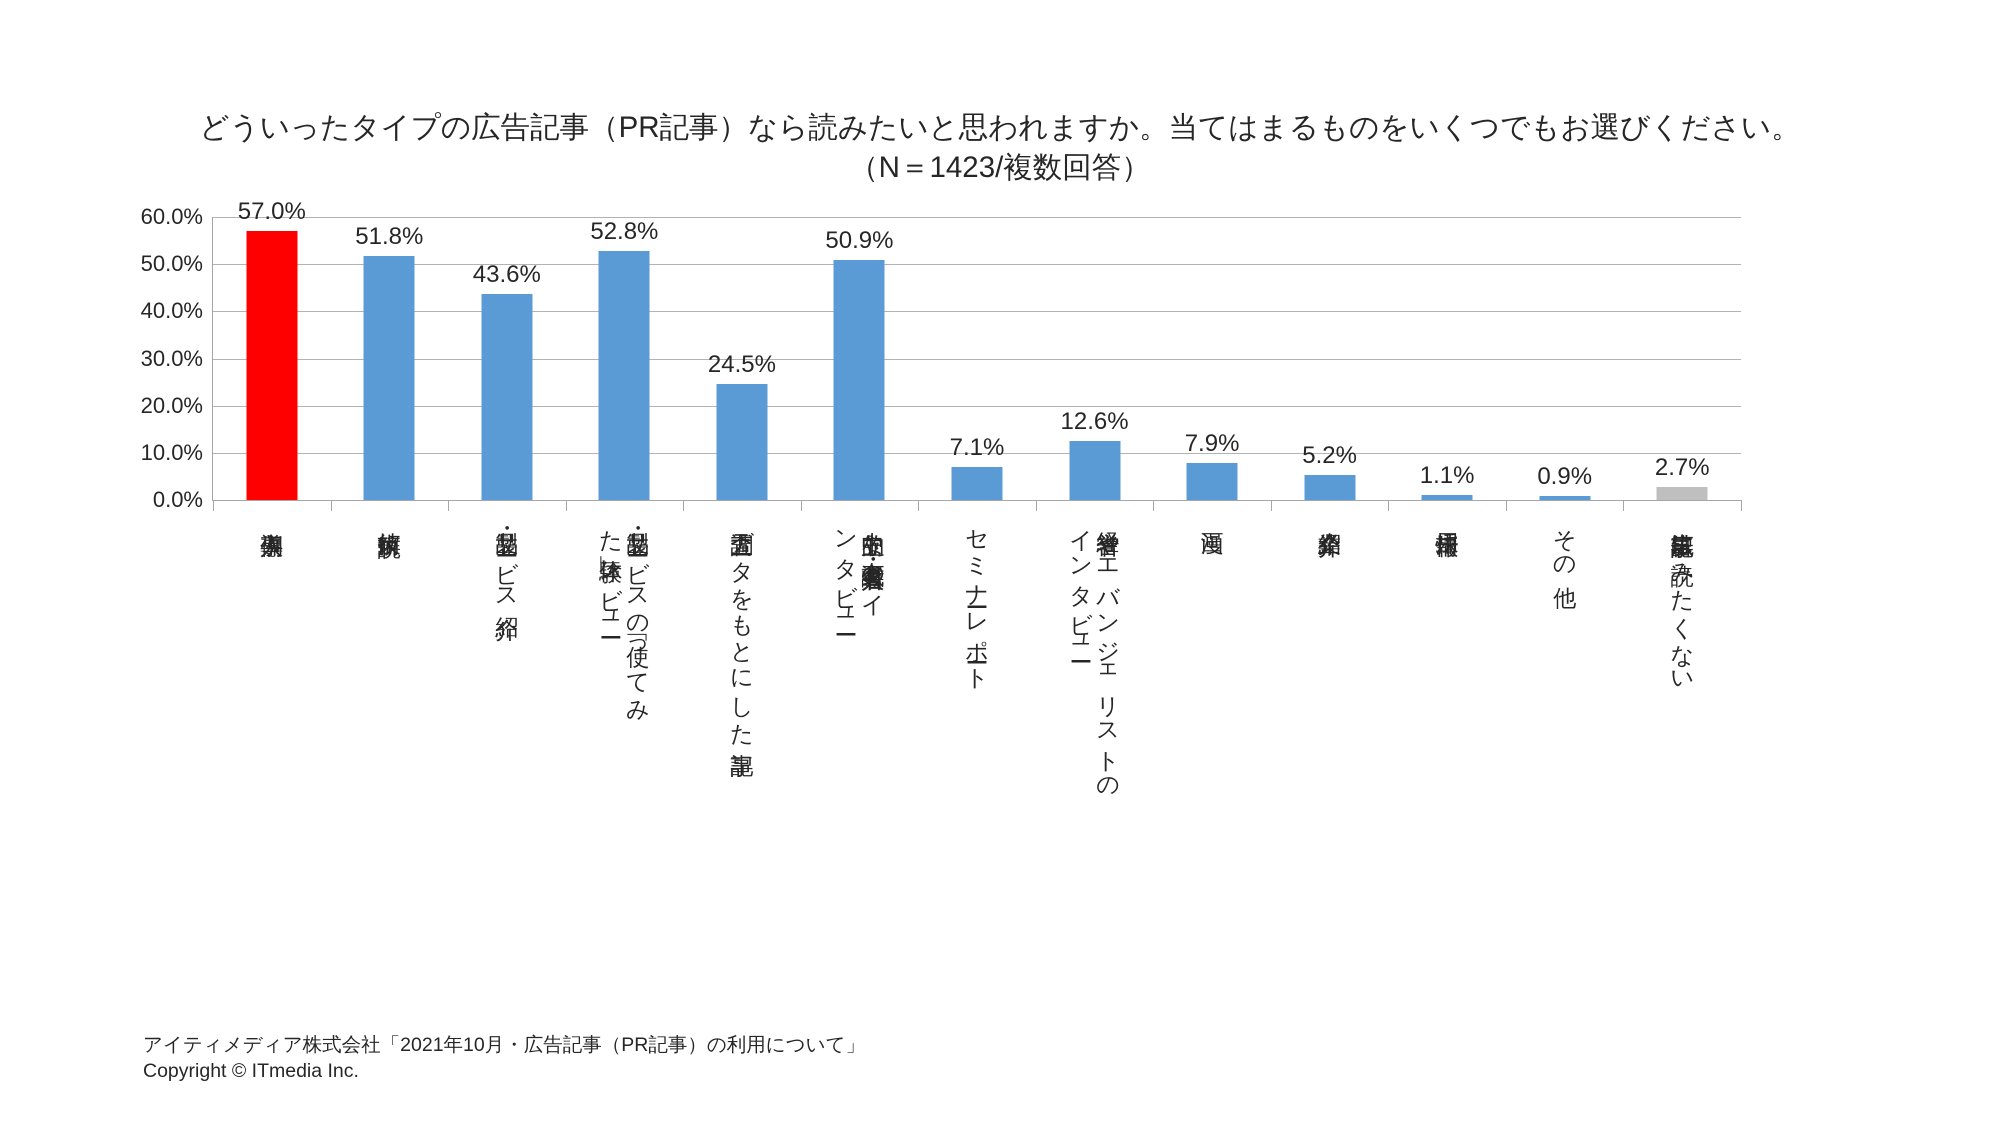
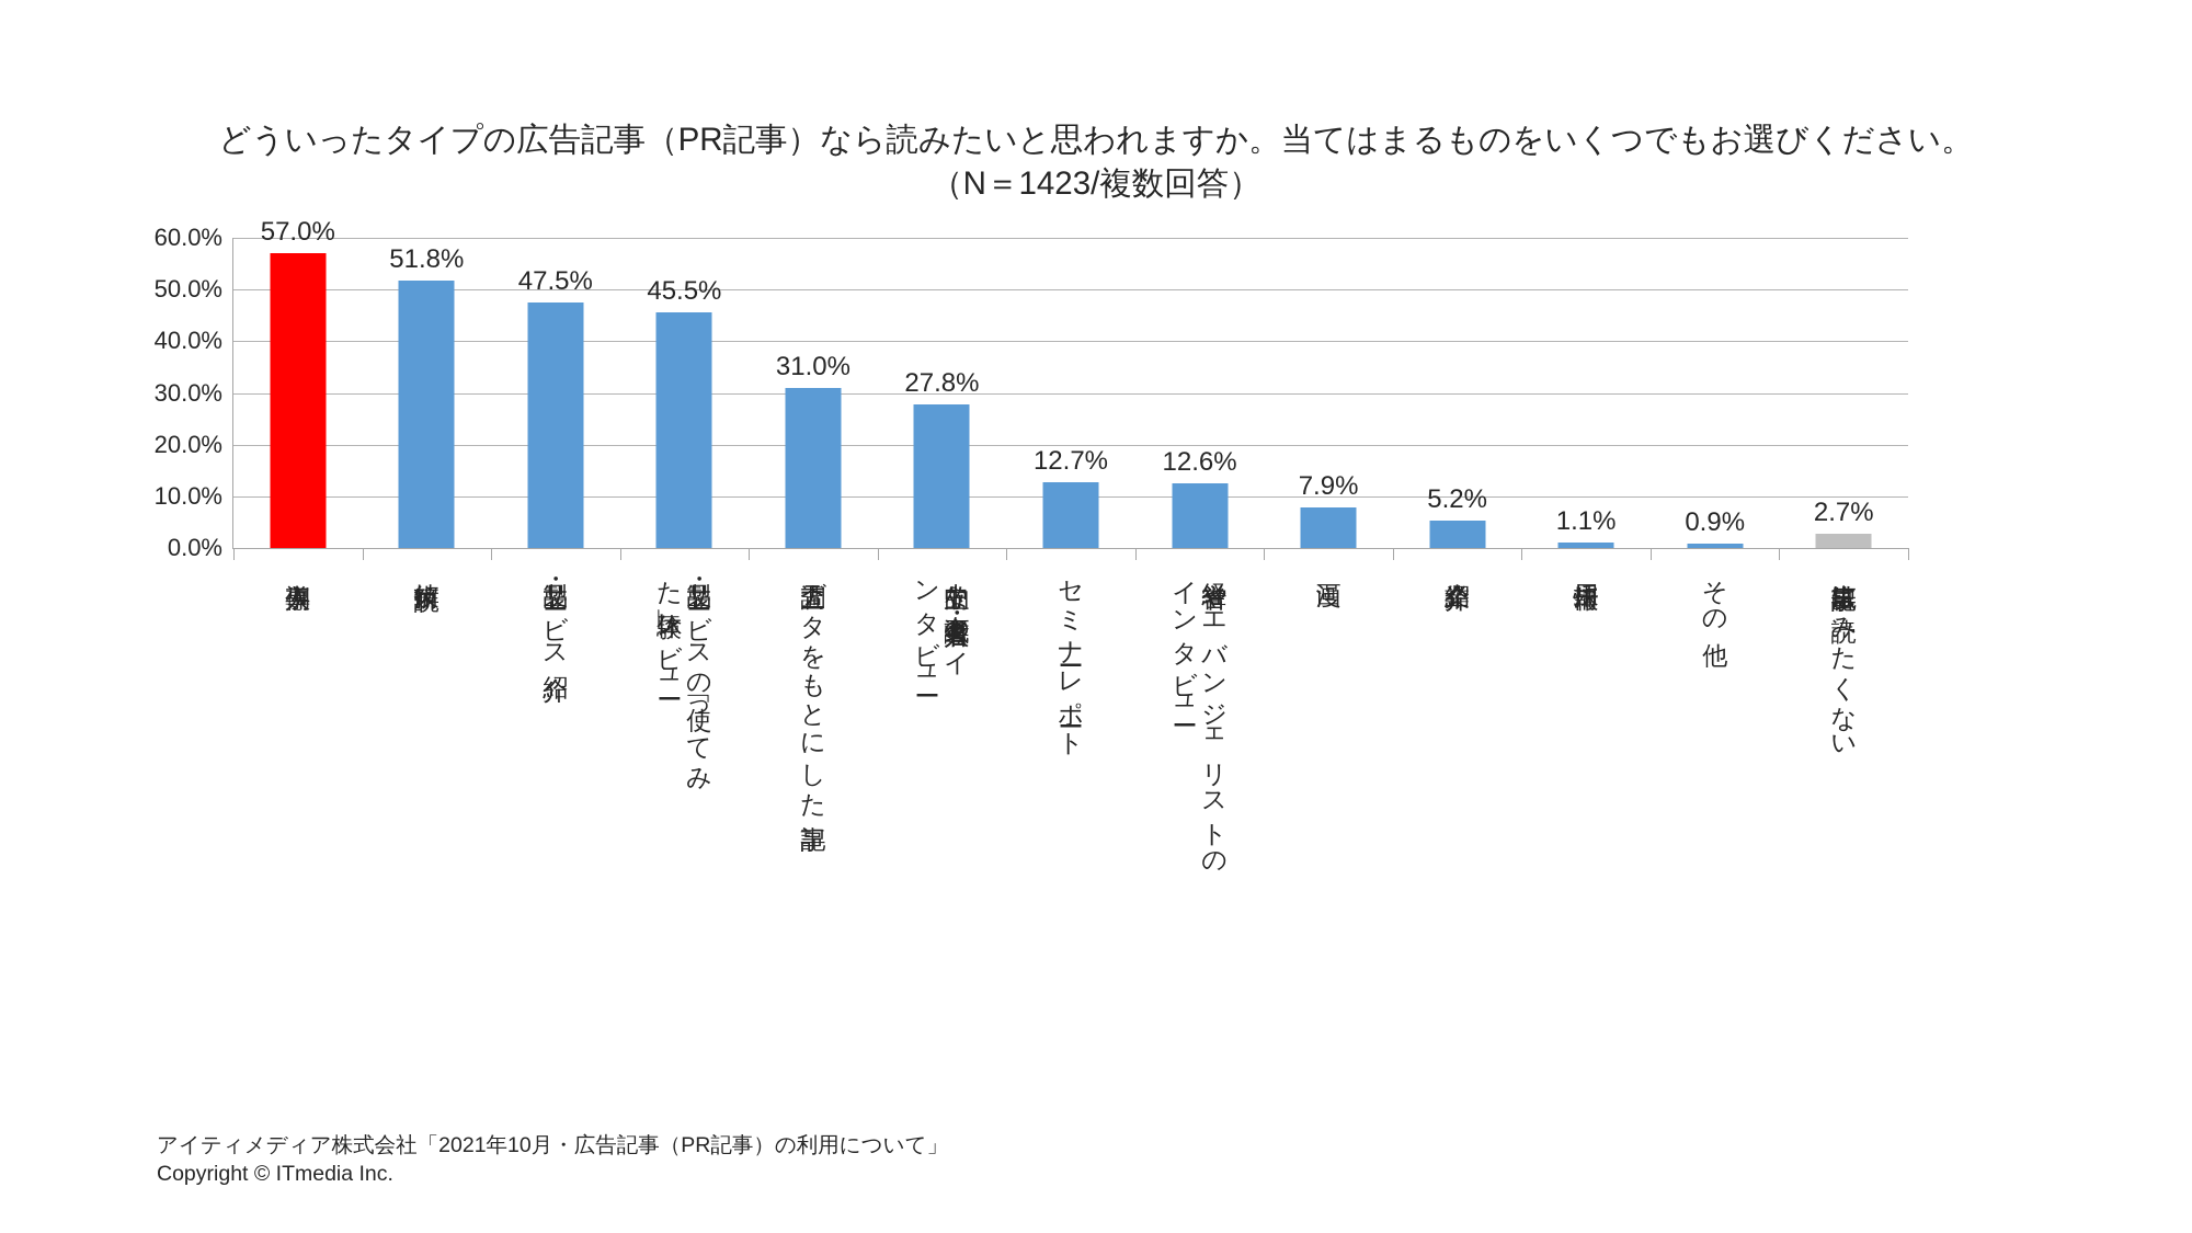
製品・サービス紹介: 43.6% -> 47.5%
製品・サービスの「使ってみた」体験レビュー: 52.8% -> 45.5%
調査データをもとにした記事: 24.5% -> 31.0%
中立的な有識者・著名人のインタビュー: 50.9% -> 27.8%
セミナーレポート: 7.1% -> 12.7%
